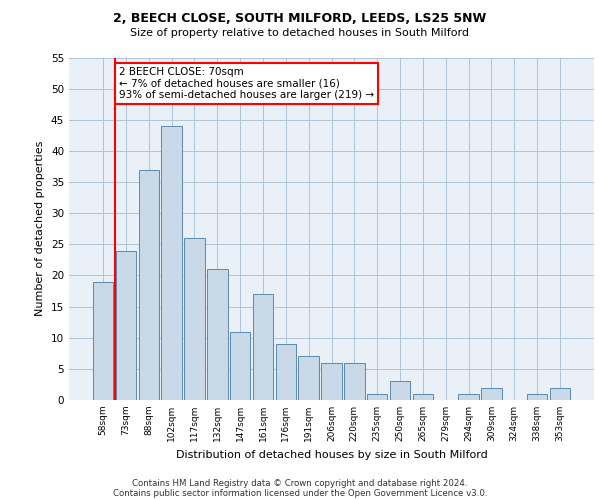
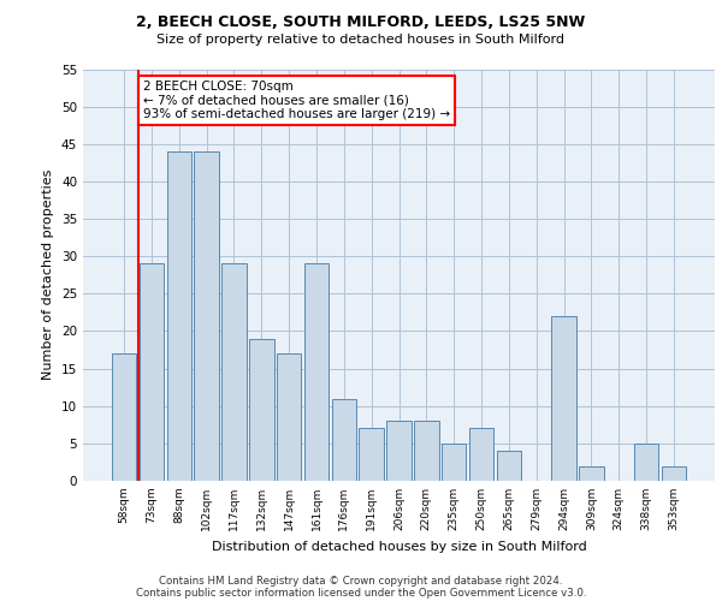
58sqm: 19 -> 17
73sqm: 24 -> 29
88sqm: 37 -> 44
117sqm: 26 -> 29
132sqm: 21 -> 19
147sqm: 11 -> 17
161sqm: 17 -> 29
176sqm: 9 -> 11
206sqm: 6 -> 8
220sqm: 6 -> 8
235sqm: 1 -> 5
250sqm: 3 -> 7
265sqm: 1 -> 4
294sqm: 1 -> 22
338sqm: 1 -> 5
